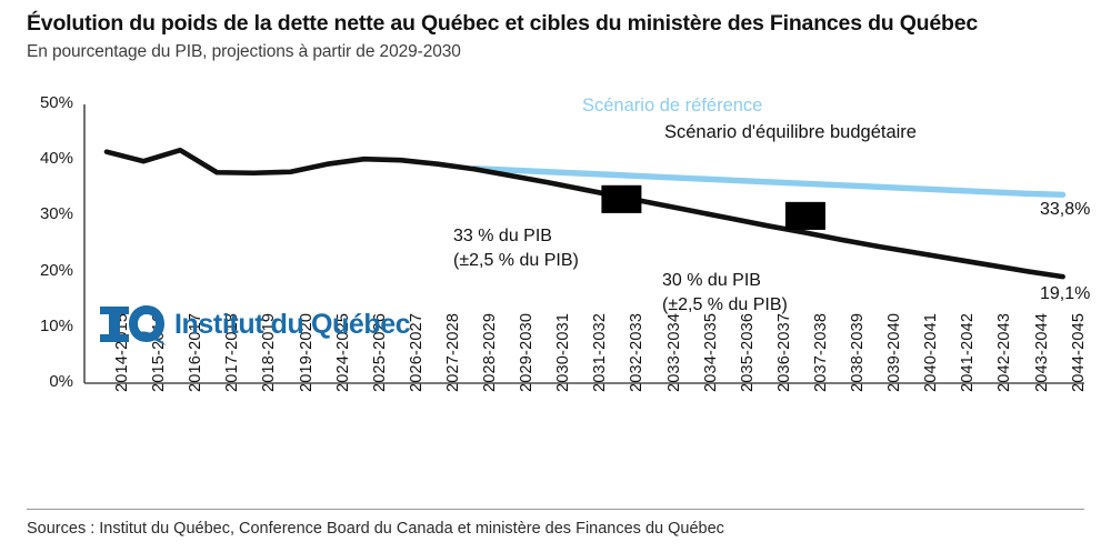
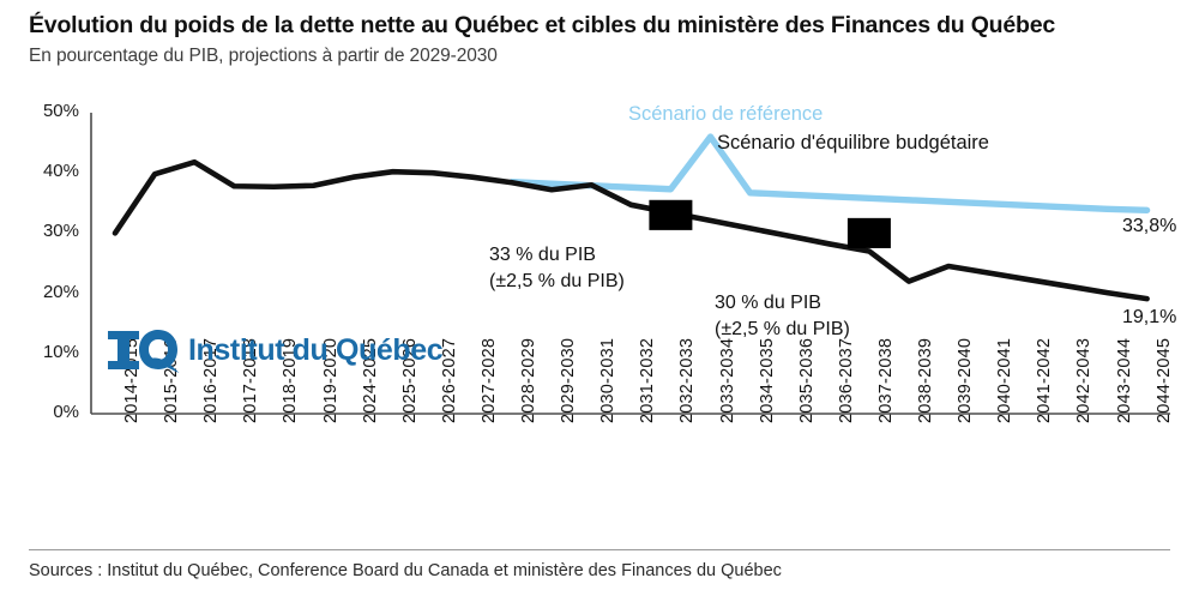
Scénario d'équilibre budgétaire/2014-2015: 42% -> 30%
Scénario d'équilibre budgétaire/2030-2031: 36% -> 38%
Scénario de référence/2033-2034: 37% -> 46%
Scénario d'équilibre budgétaire/2038-2039: 26% -> 22%
